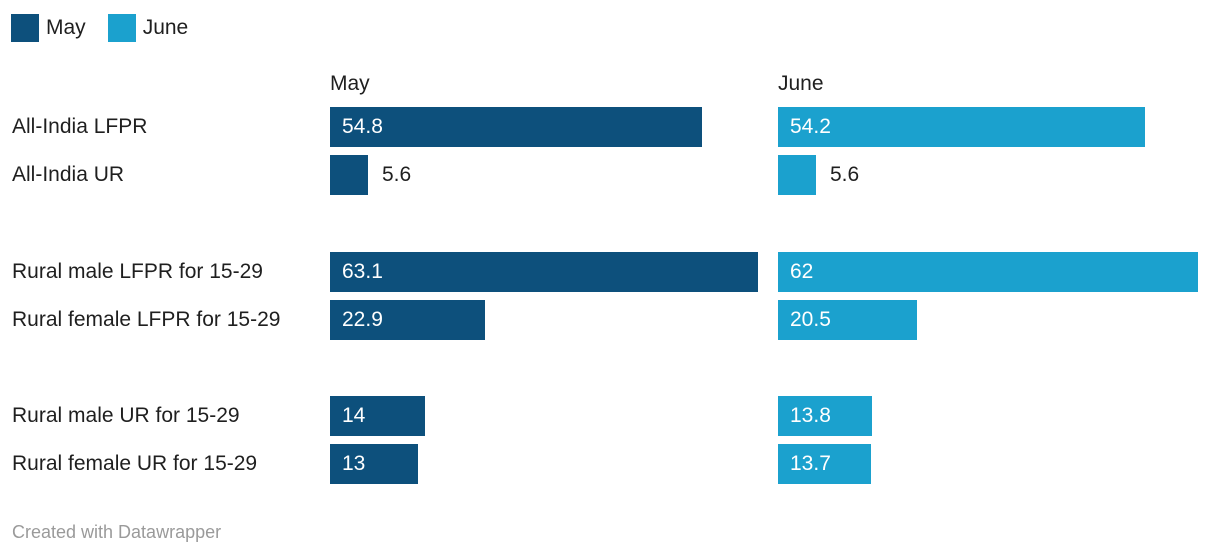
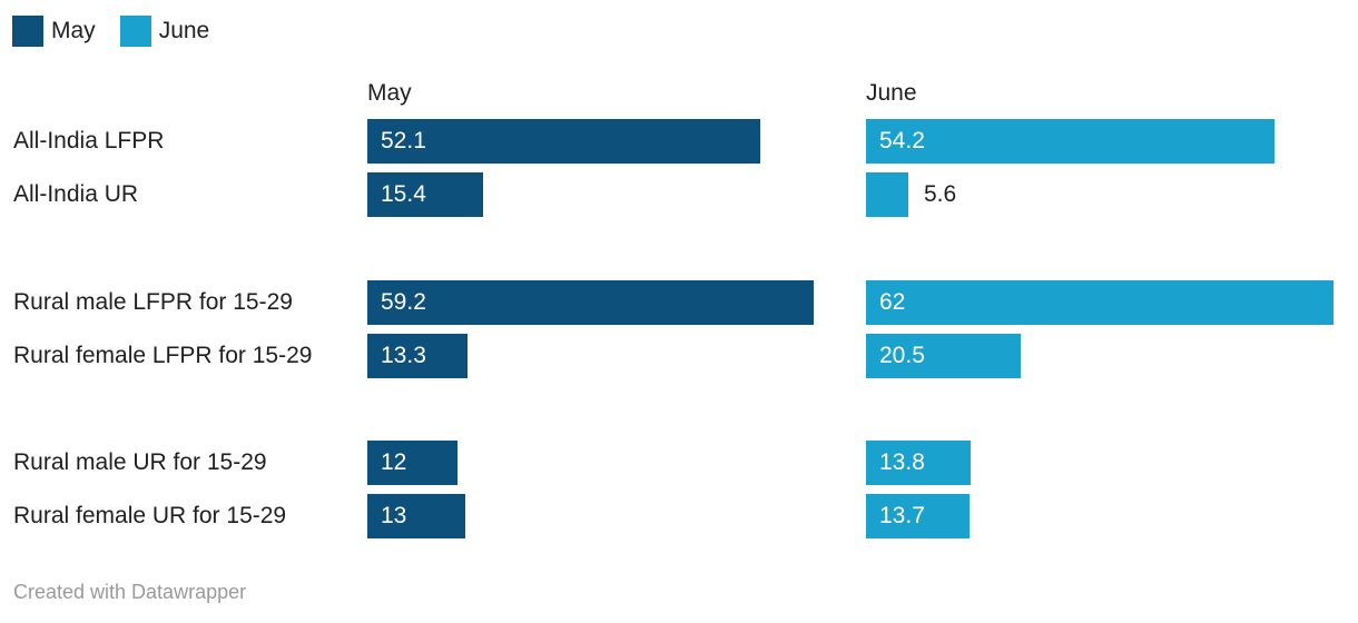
May/All-India LFPR: 54.8 -> 52.1
May/All-India UR: 5.6 -> 15.4
May/Rural male LFPR for 15-29: 63.1 -> 59.2
May/Rural female LFPR for 15-29: 22.9 -> 13.3
May/Rural male UR for 15-29: 14 -> 12
